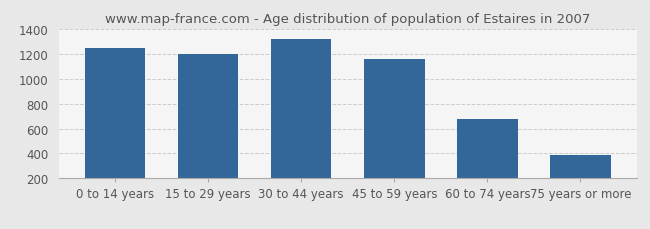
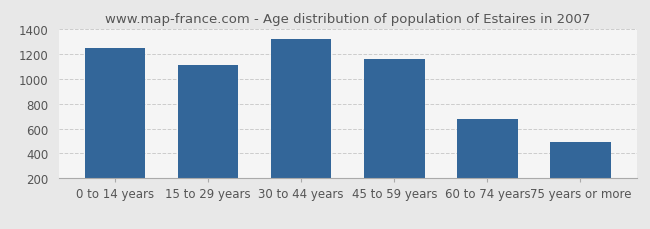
15 to 29 years: 1200 -> 1110
75 years or more: 380 -> 490
